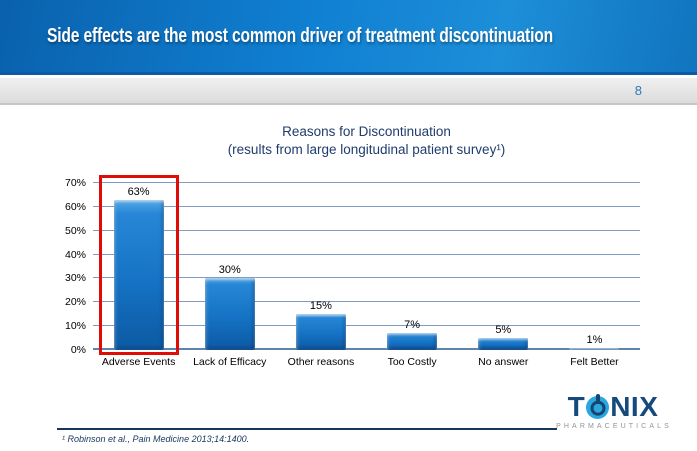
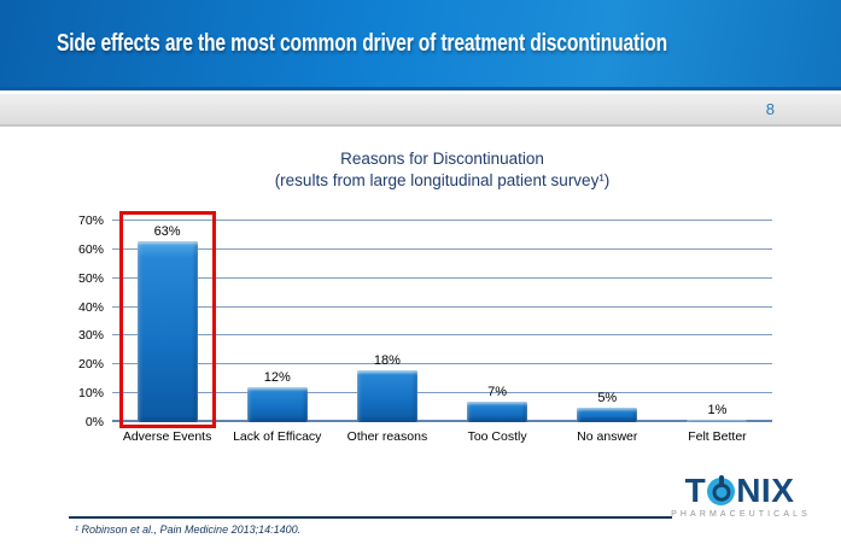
Lack of Efficacy: 30% -> 12%
Other reasons: 15% -> 18%
